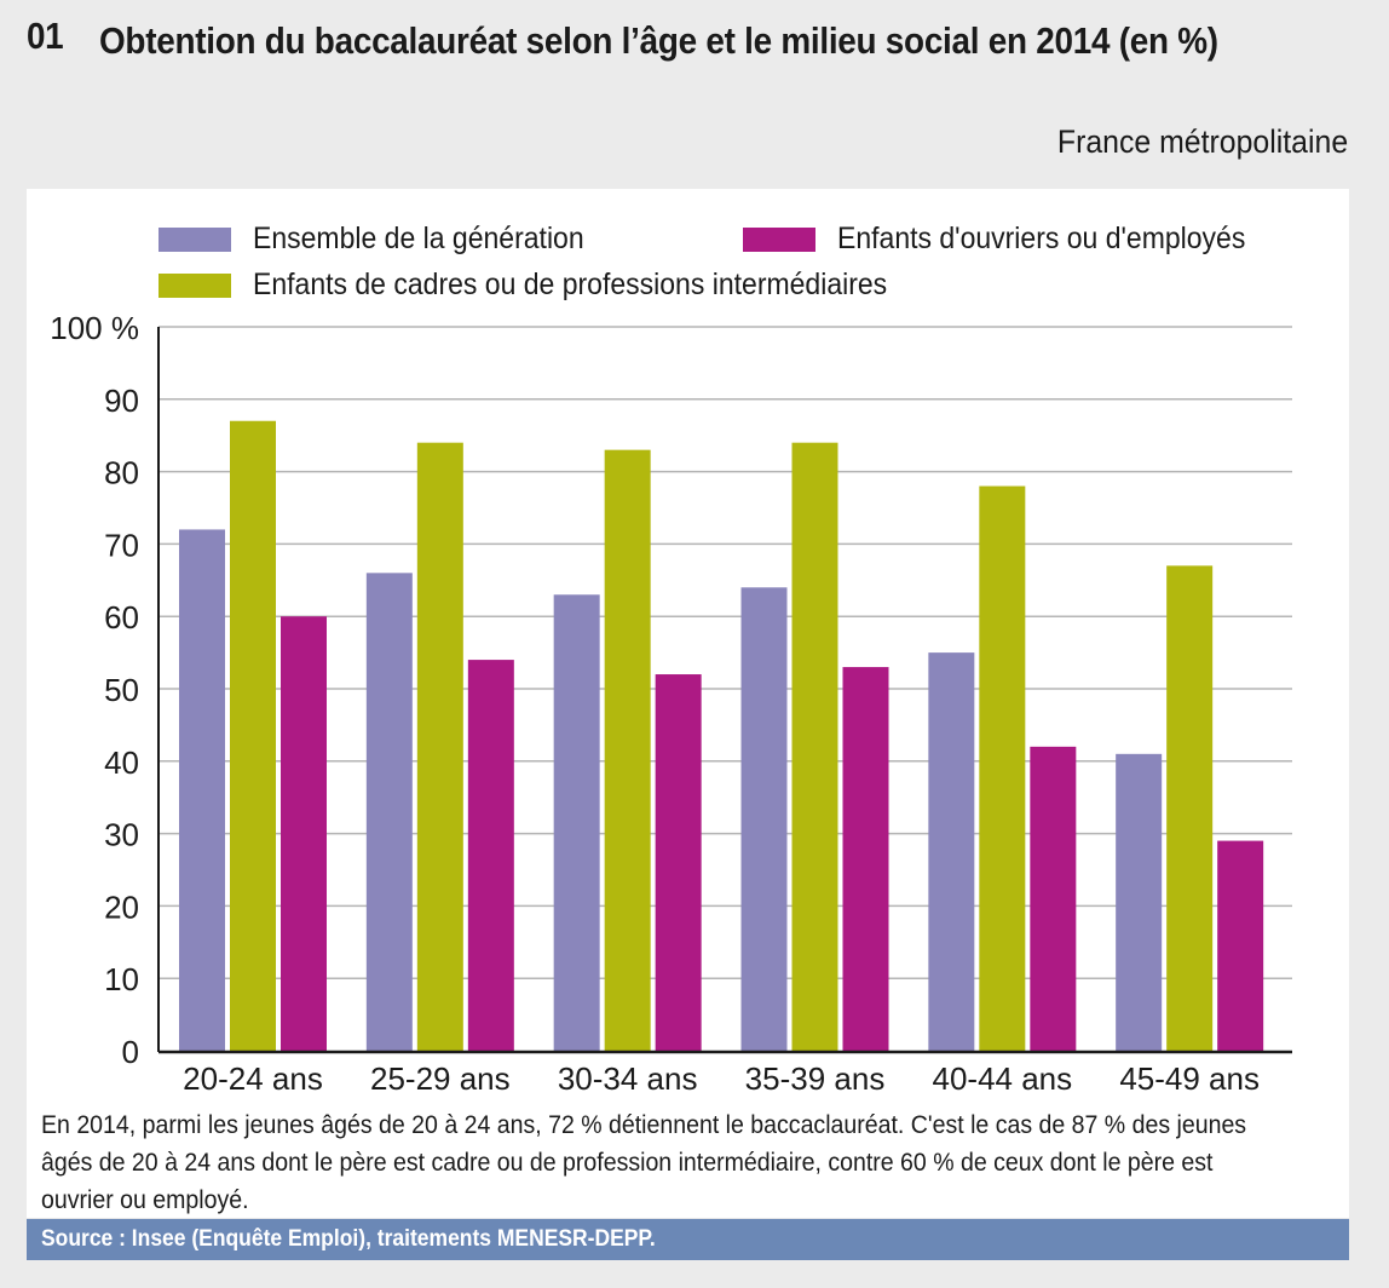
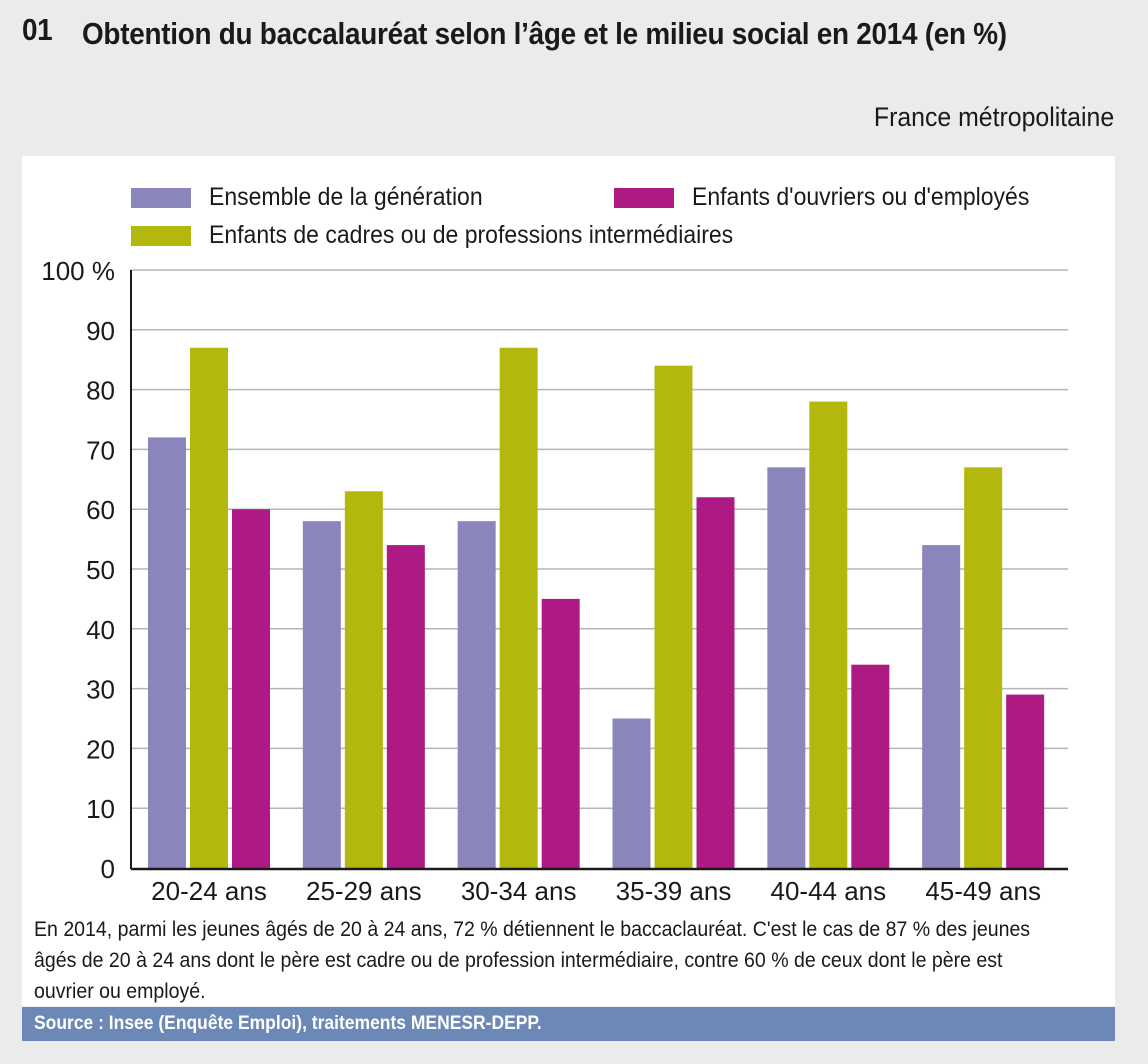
Ensemble de la génération/25-29 ans: 66% -> 58%
Enfants de cadres ou de professions intermédiaires/25-29 ans: 84% -> 63%
Ensemble de la génération/30-34 ans: 63% -> 58%
Enfants de cadres ou de professions intermédiaires/30-34 ans: 83% -> 87%
Enfants d'ouvriers ou d'employés/30-34 ans: 52% -> 45%
Ensemble de la génération/35-39 ans: 64% -> 25%
Enfants d'ouvriers ou d'employés/35-39 ans: 53% -> 62%
Ensemble de la génération/40-44 ans: 55% -> 67%
Enfants d'ouvriers ou d'employés/40-44 ans: 42% -> 34%
Ensemble de la génération/45-49 ans: 41% -> 54%
